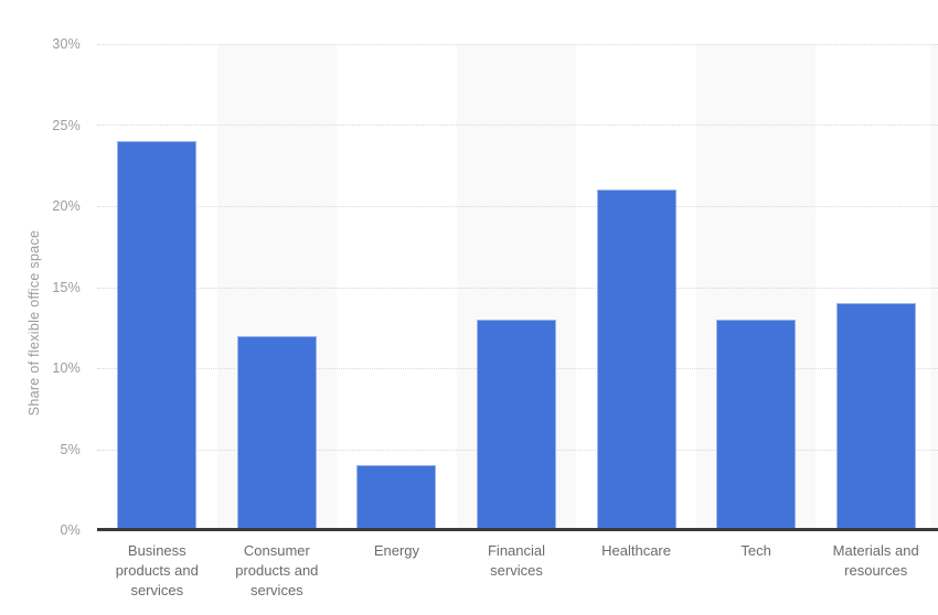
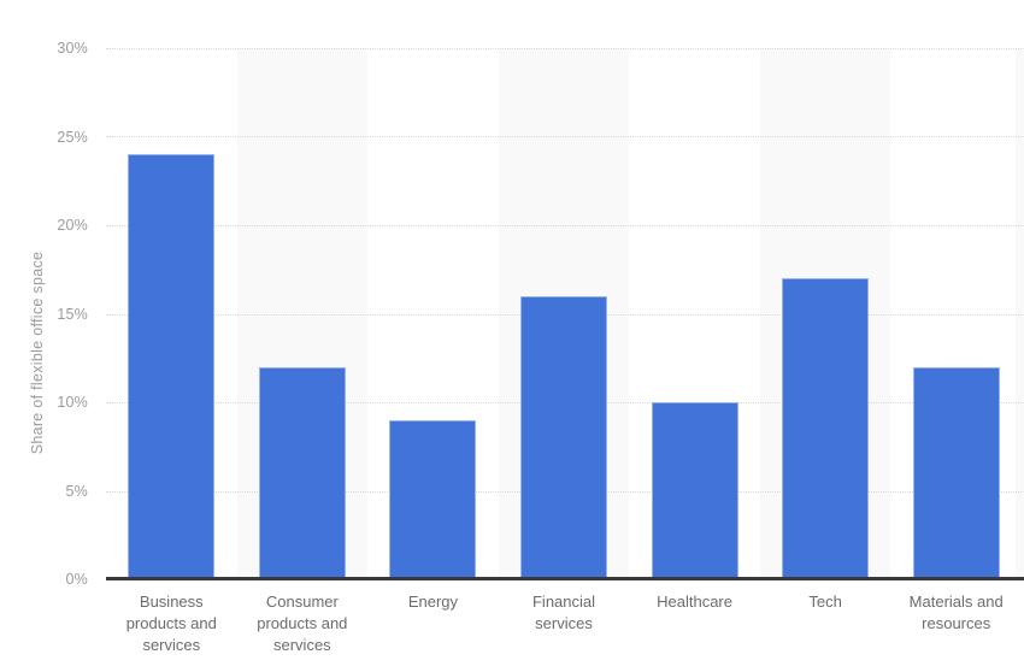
Energy: 4% -> 9%
Financial services: 13% -> 16%
Healthcare: 21% -> 10%
Tech: 13% -> 17%
Materials and resources: 14% -> 12%
